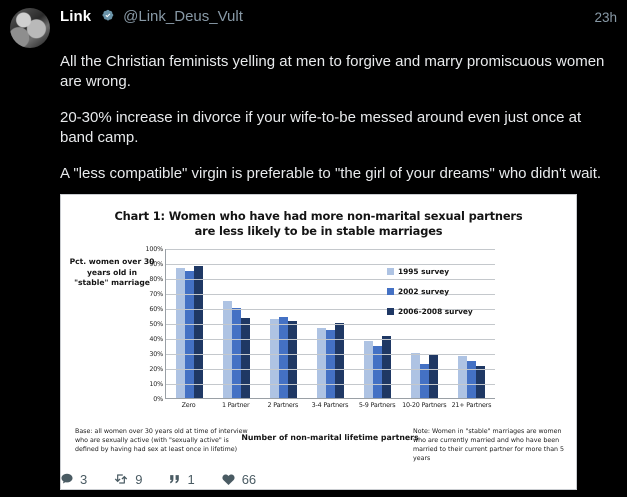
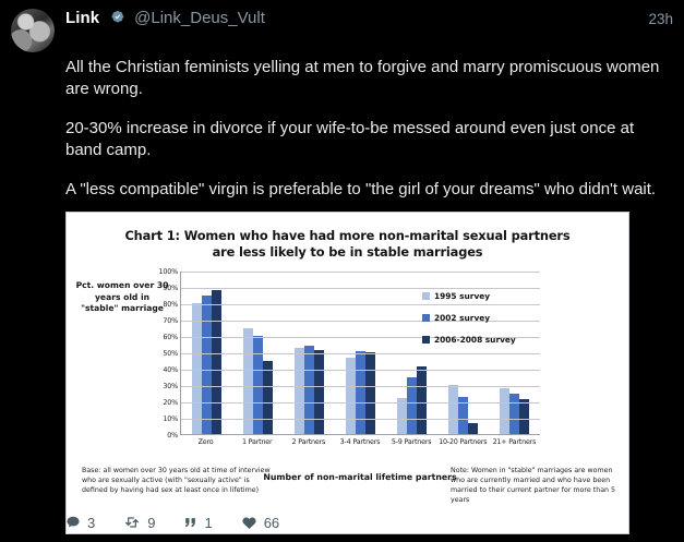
1995 survey/Zero: 86% -> 80%
2006-2008 survey/1 Partner: 54% -> 45%
2002 survey/3-4 Partners: 46% -> 51%
1995 survey/5-9 Partners: 38% -> 22%
2006-2008 survey/10-20 Partners: 29% -> 7%
